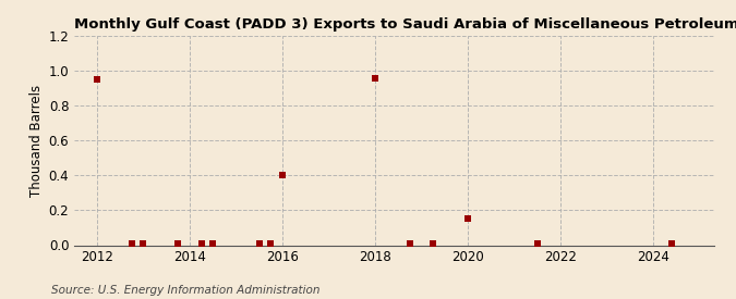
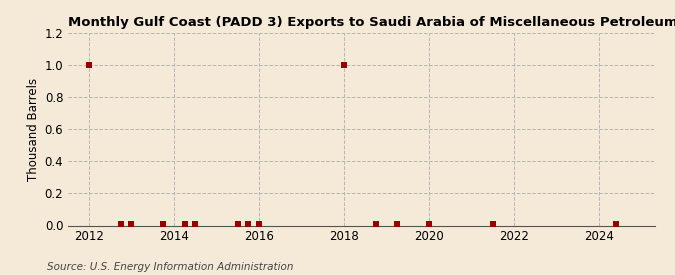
2012: 0.95 -> 1.00
2016: 0.40 -> 0.01
2018: 0.96 -> 1.00
2020: 0.15 -> 0.01
